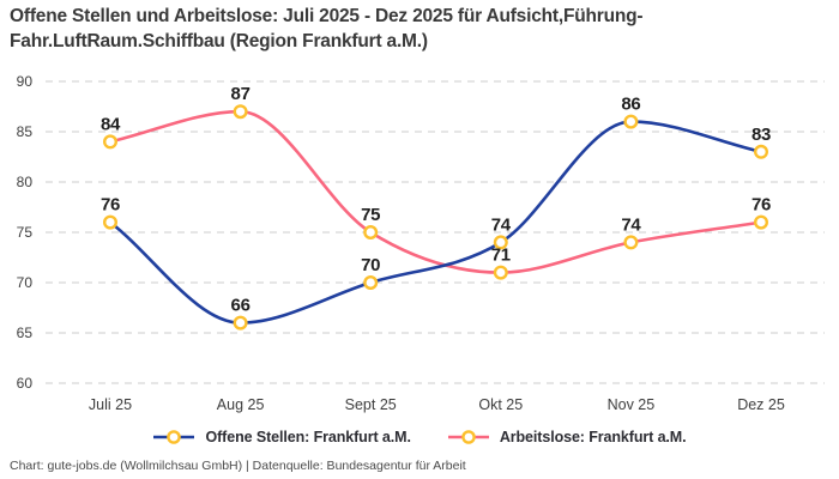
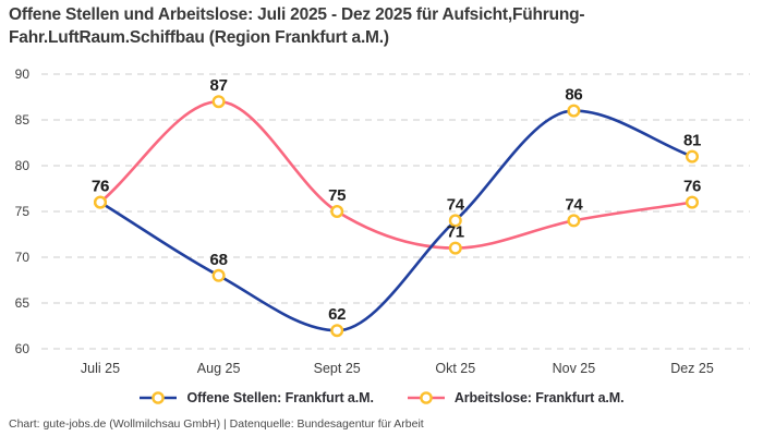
Arbeitslose: Frankfurt a.M./Juli 25: 84 -> 76
Offene Stellen: Frankfurt a.M./Aug 25: 66 -> 68
Offene Stellen: Frankfurt a.M./Sept 25: 70 -> 62
Offene Stellen: Frankfurt a.M./Dez 25: 83 -> 81
